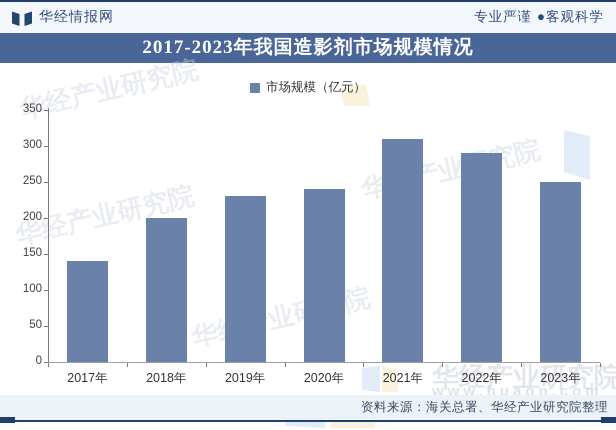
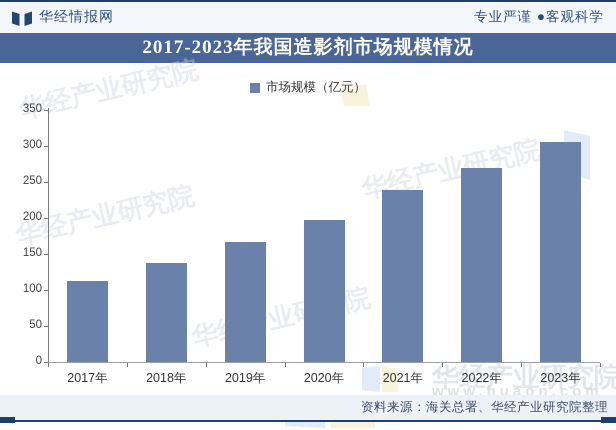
2017年: 140 -> 110
2018年: 200 -> 140
2019年: 230 -> 170
2020年: 240 -> 200
2021年: 310 -> 240
2022年: 290 -> 270
2023年: 250 -> 300
